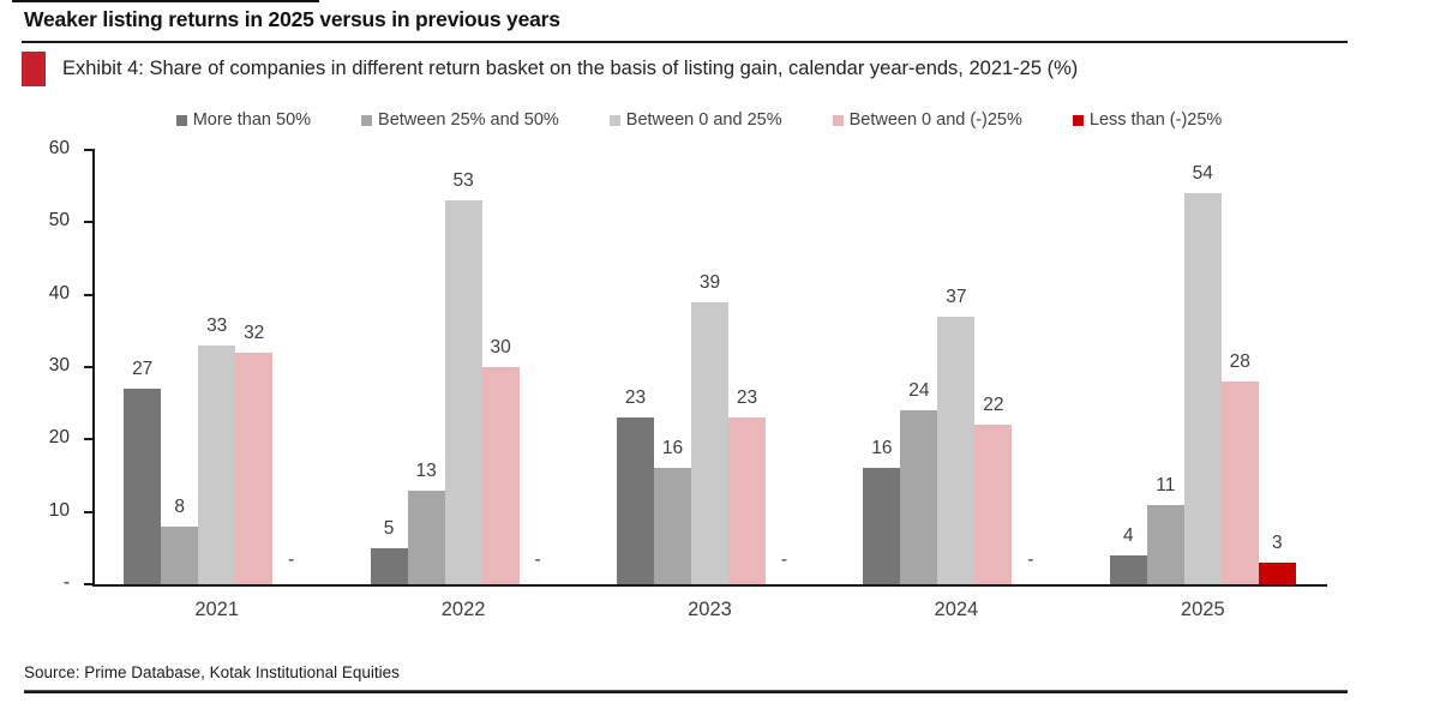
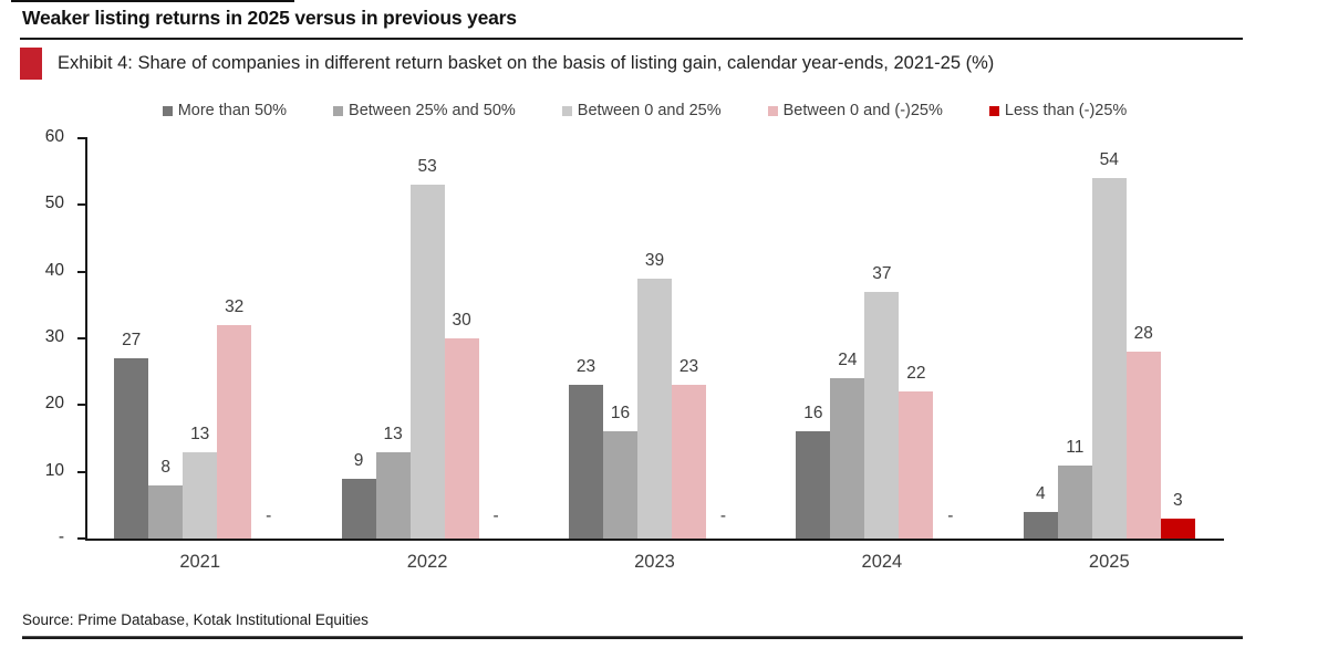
Between 0 and 25%/2021: 33 -> 13
More than 50%/2022: 5 -> 9
